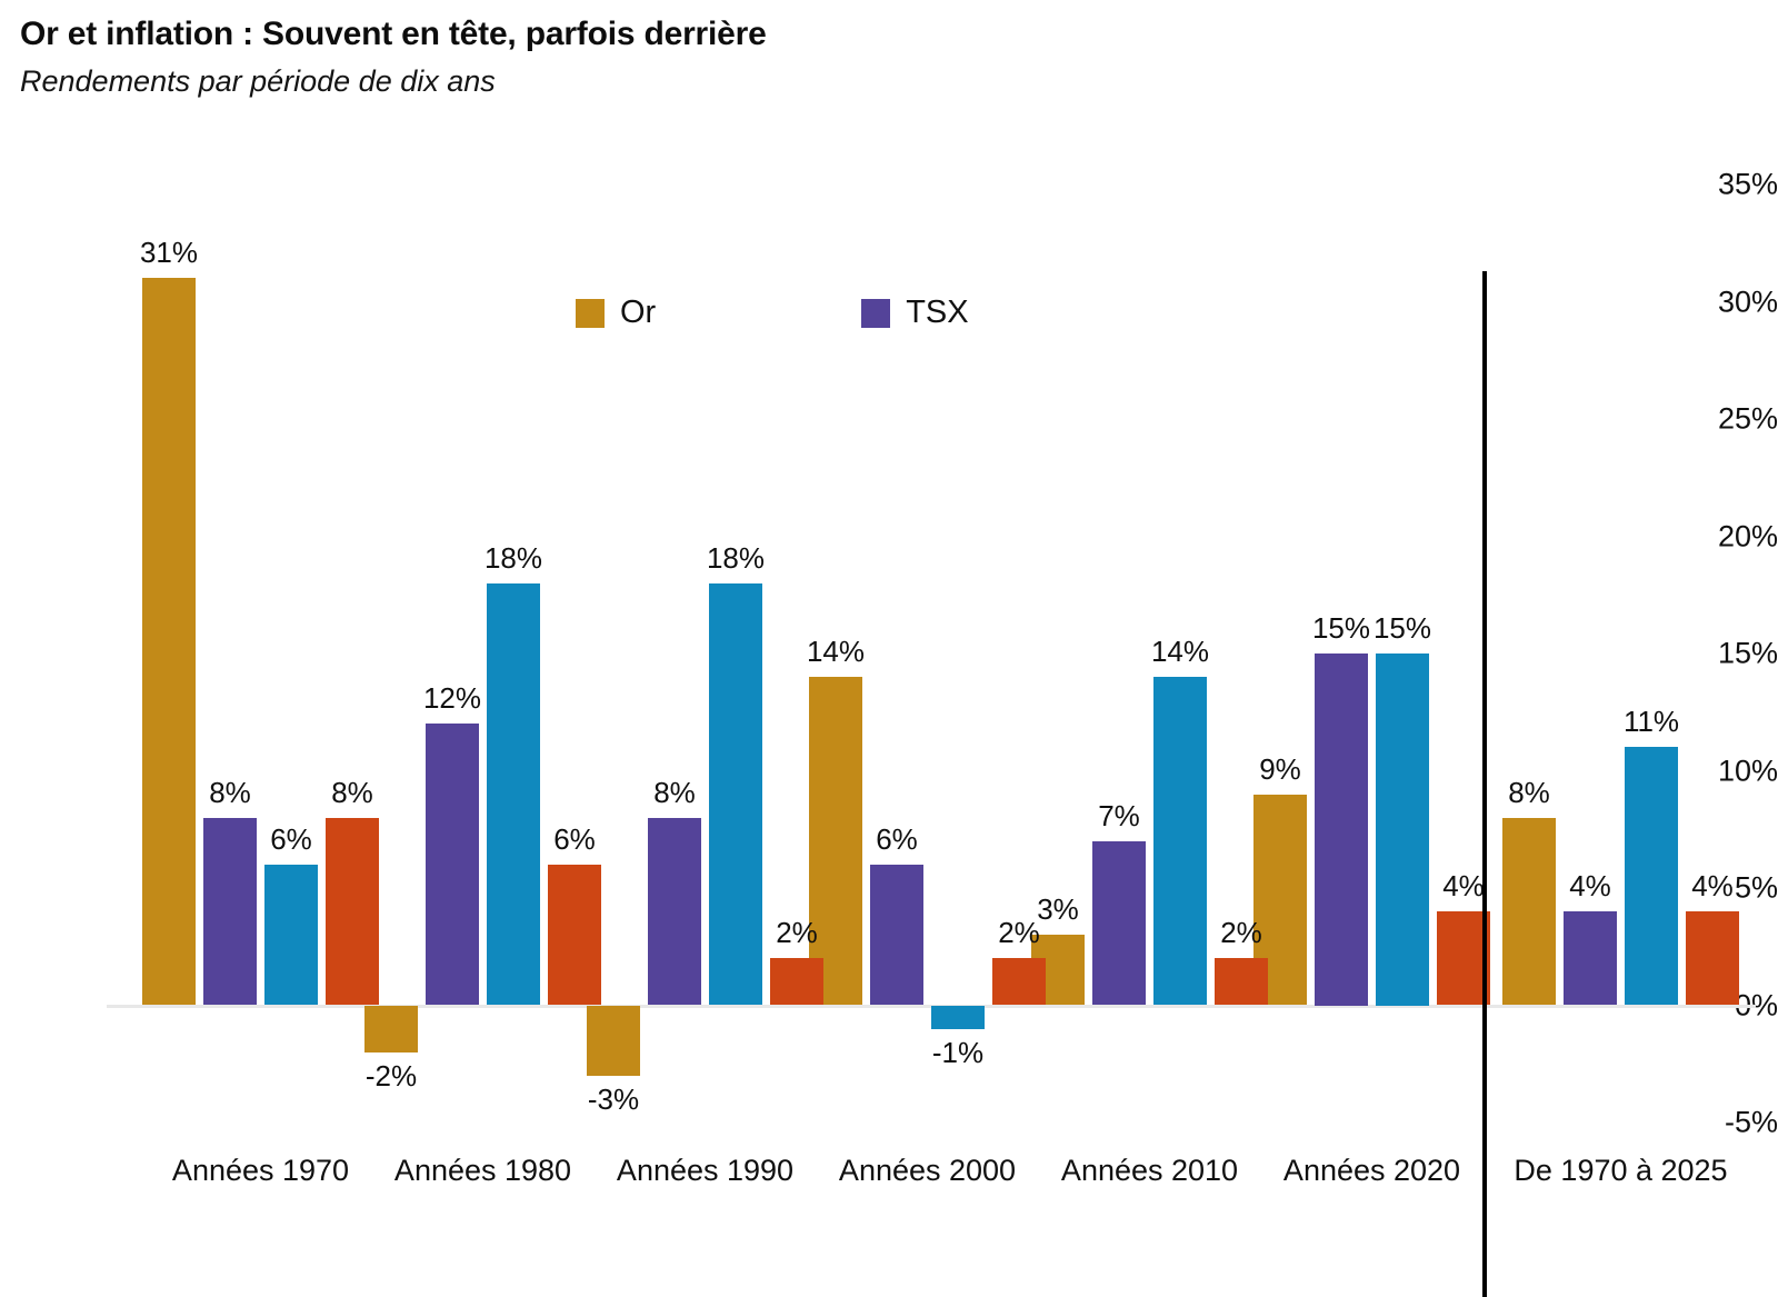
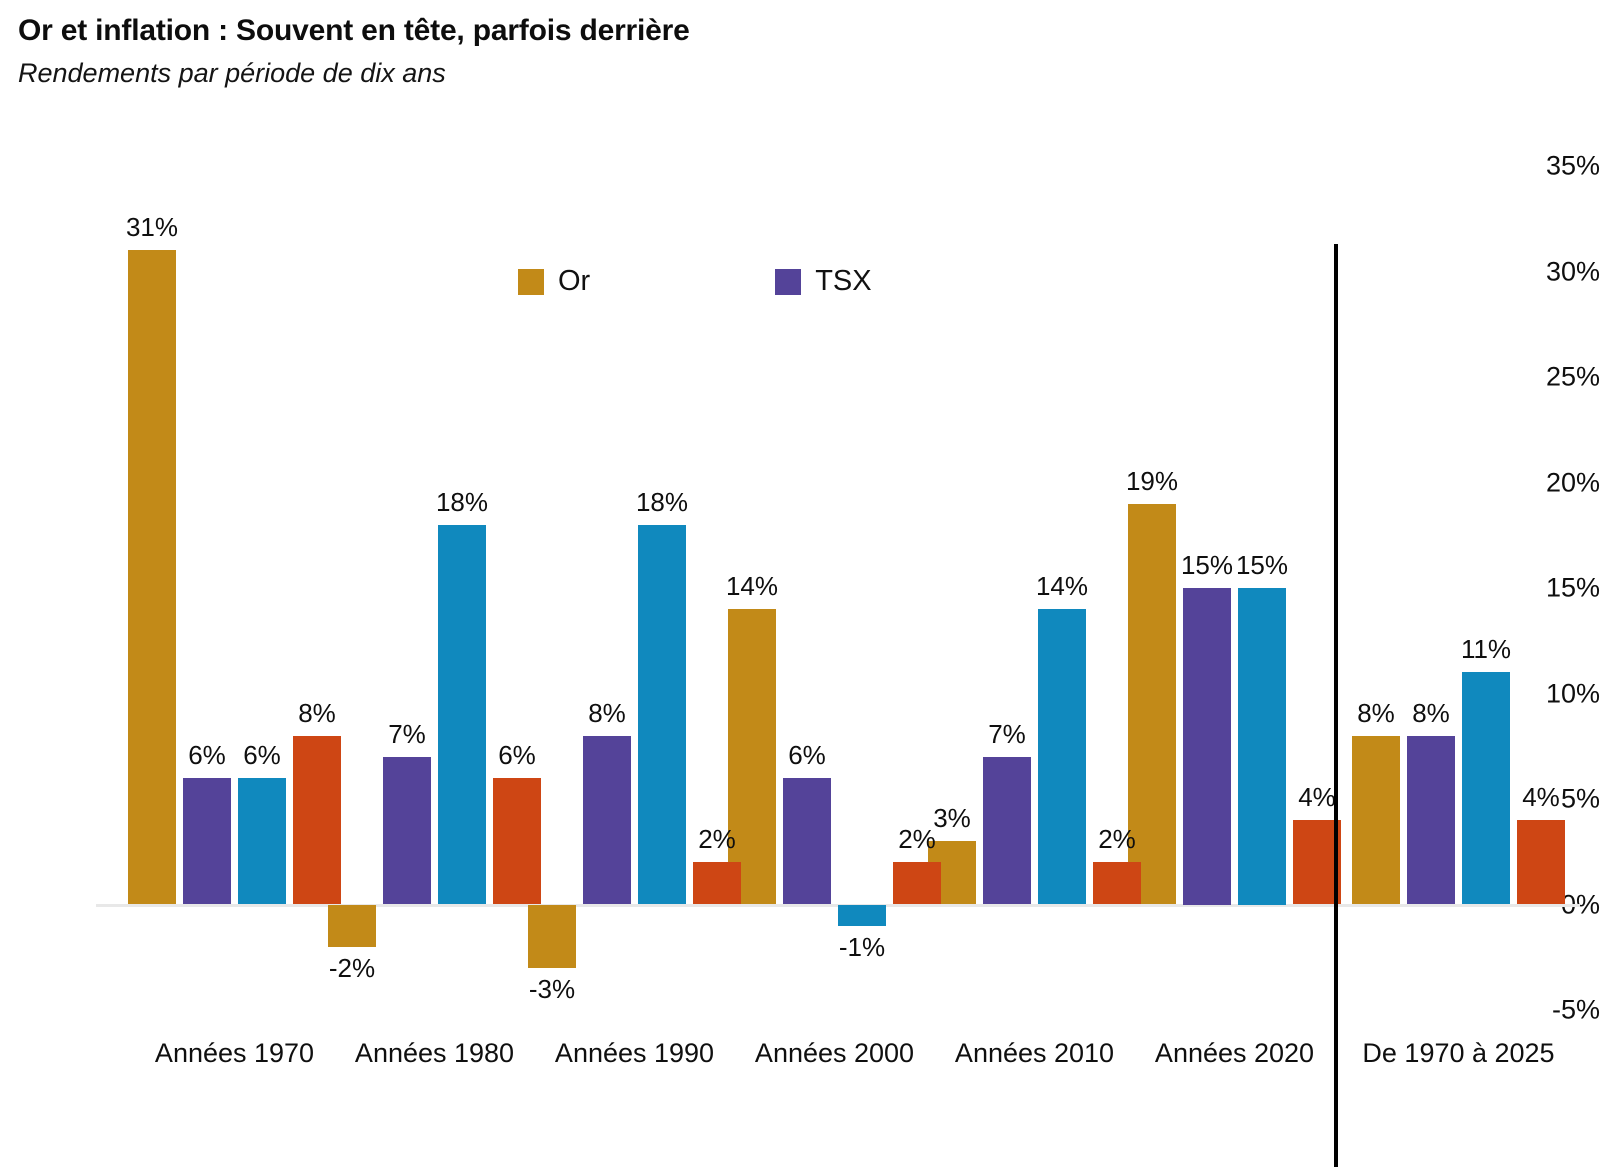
TSX/Années 1970: 8% -> 6%
TSX/Années 1980: 12% -> 7%
Or/Années 2020: 9% -> 19%
TSX/De 1970 à 2025: 4% -> 8%
